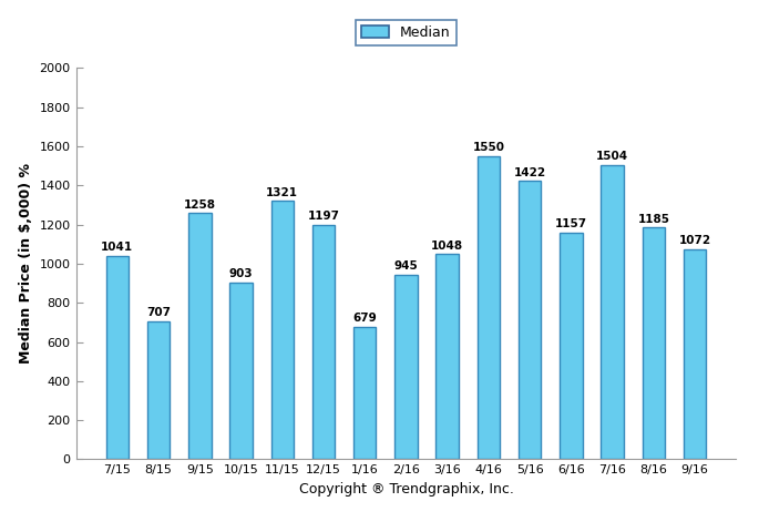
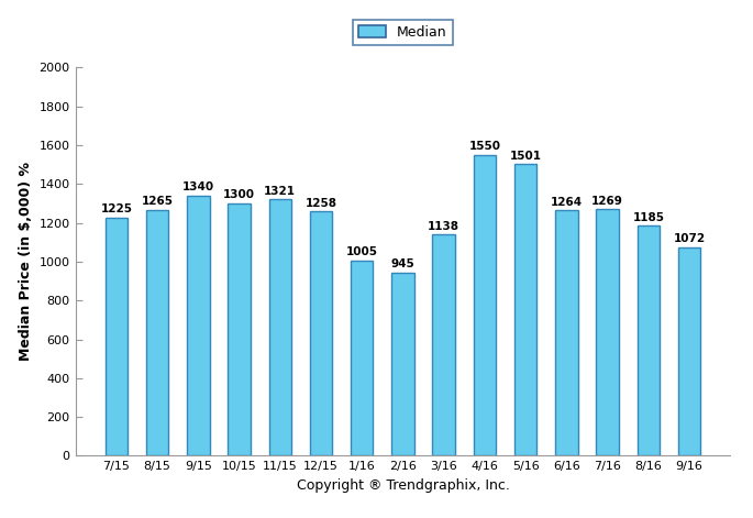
7/15: 1041 -> 1225
8/15: 707 -> 1265
9/15: 1258 -> 1340
10/15: 903 -> 1300
12/15: 1197 -> 1258
1/16: 679 -> 1005
3/16: 1048 -> 1138
5/16: 1422 -> 1501
6/16: 1157 -> 1264
7/16: 1504 -> 1269
